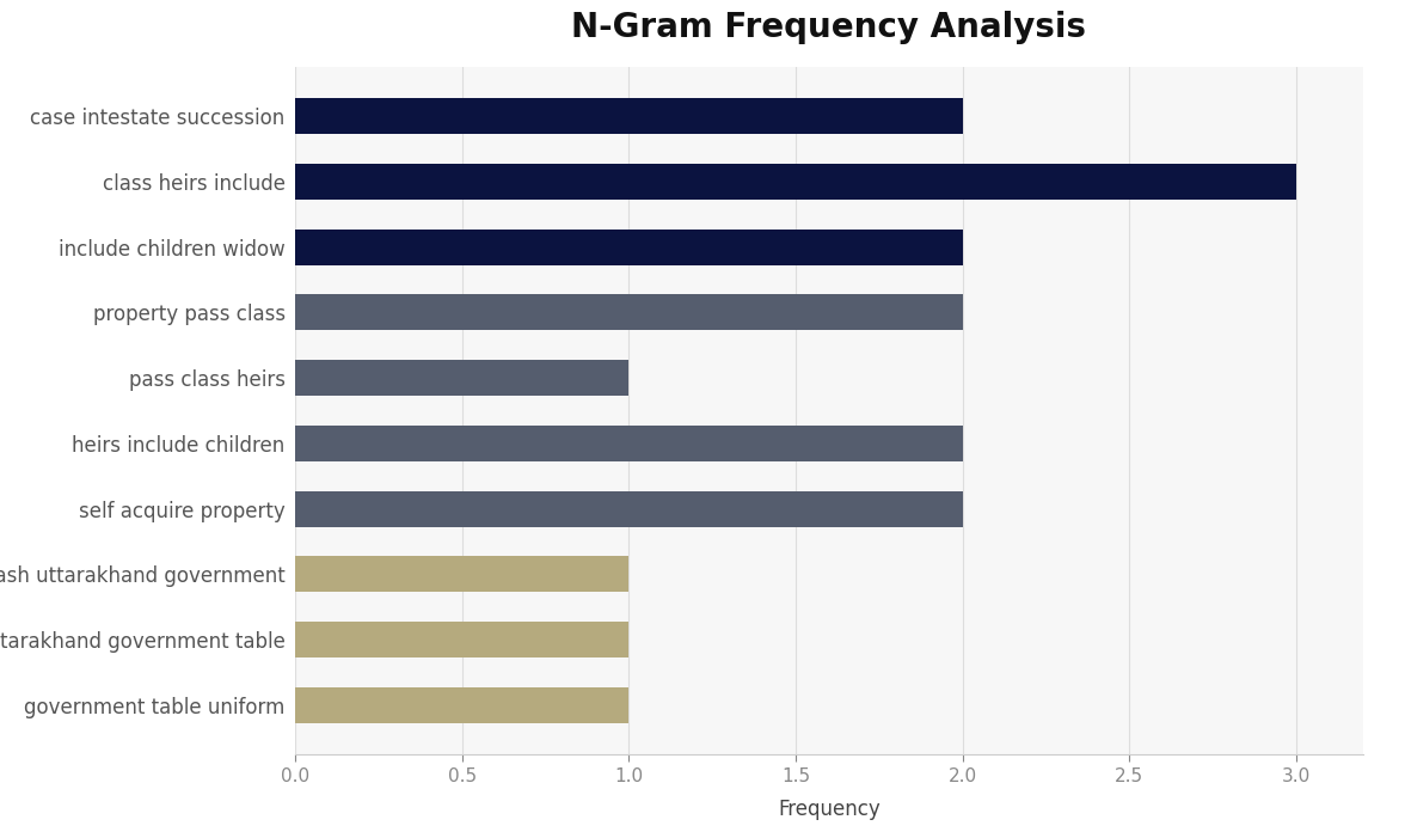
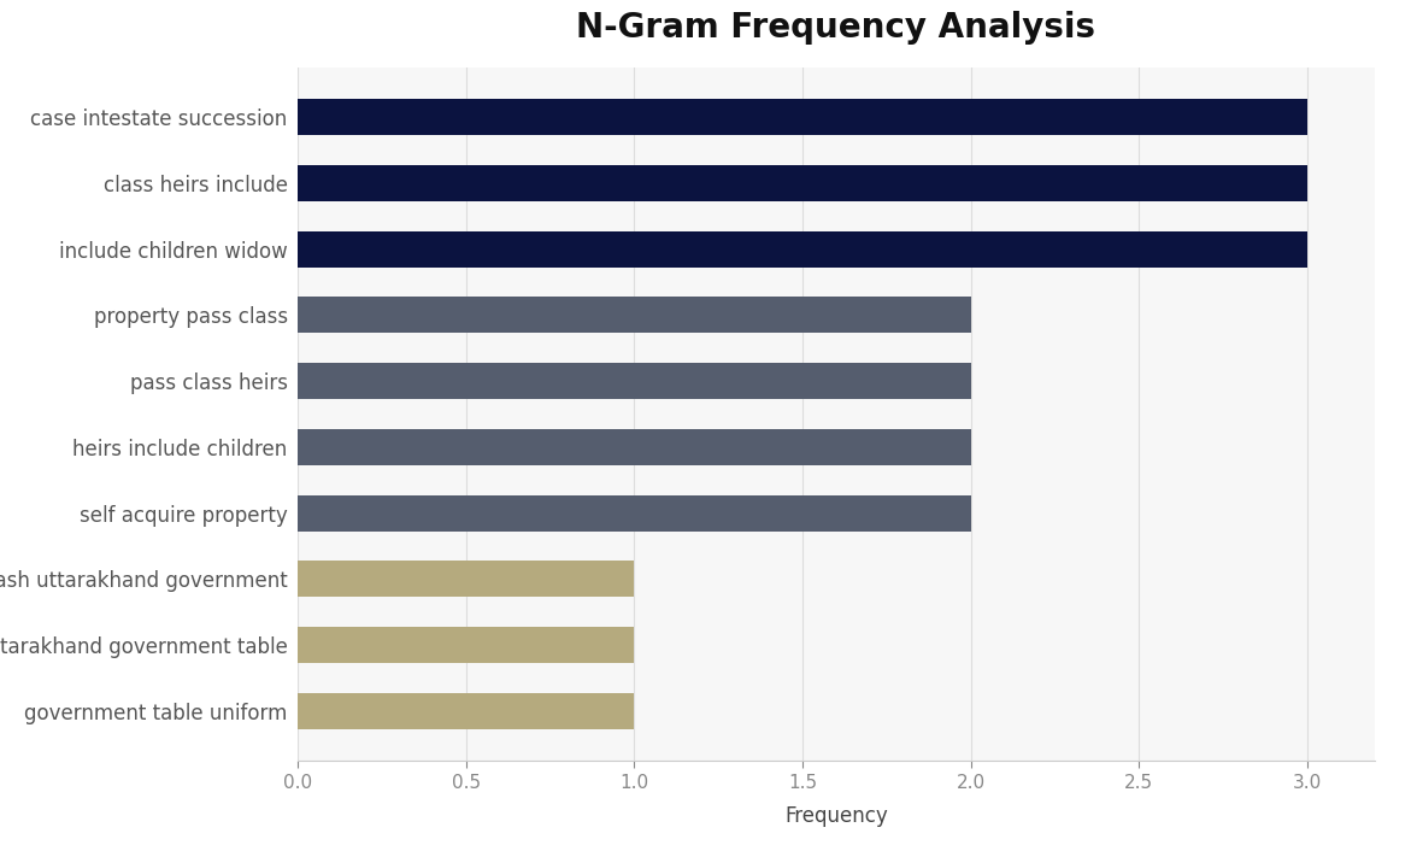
case intestate succession: 2 -> 3
include children widow: 2 -> 3
pass class heirs: 1 -> 2
